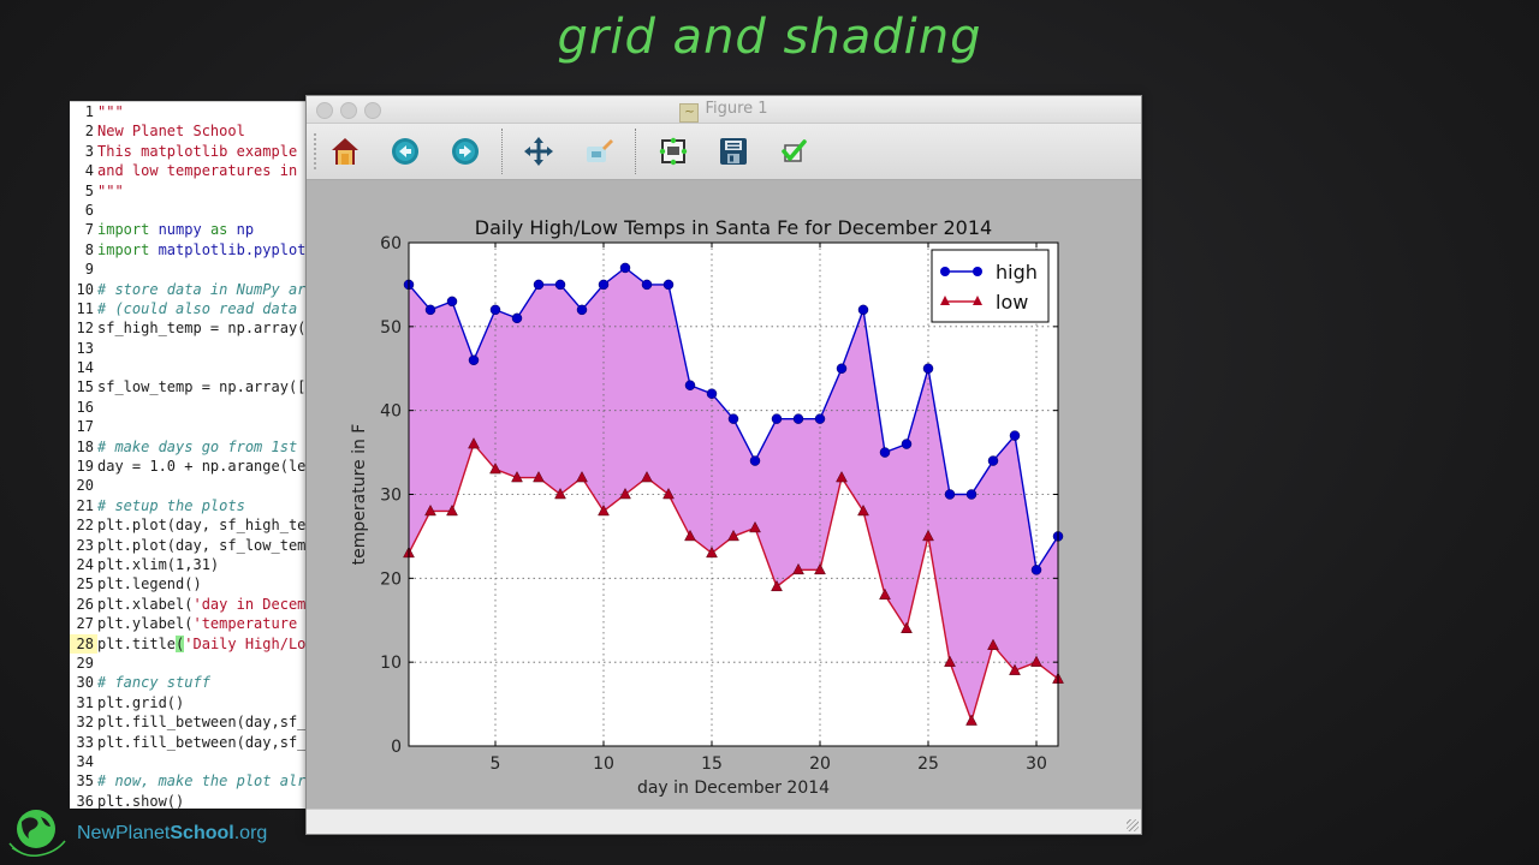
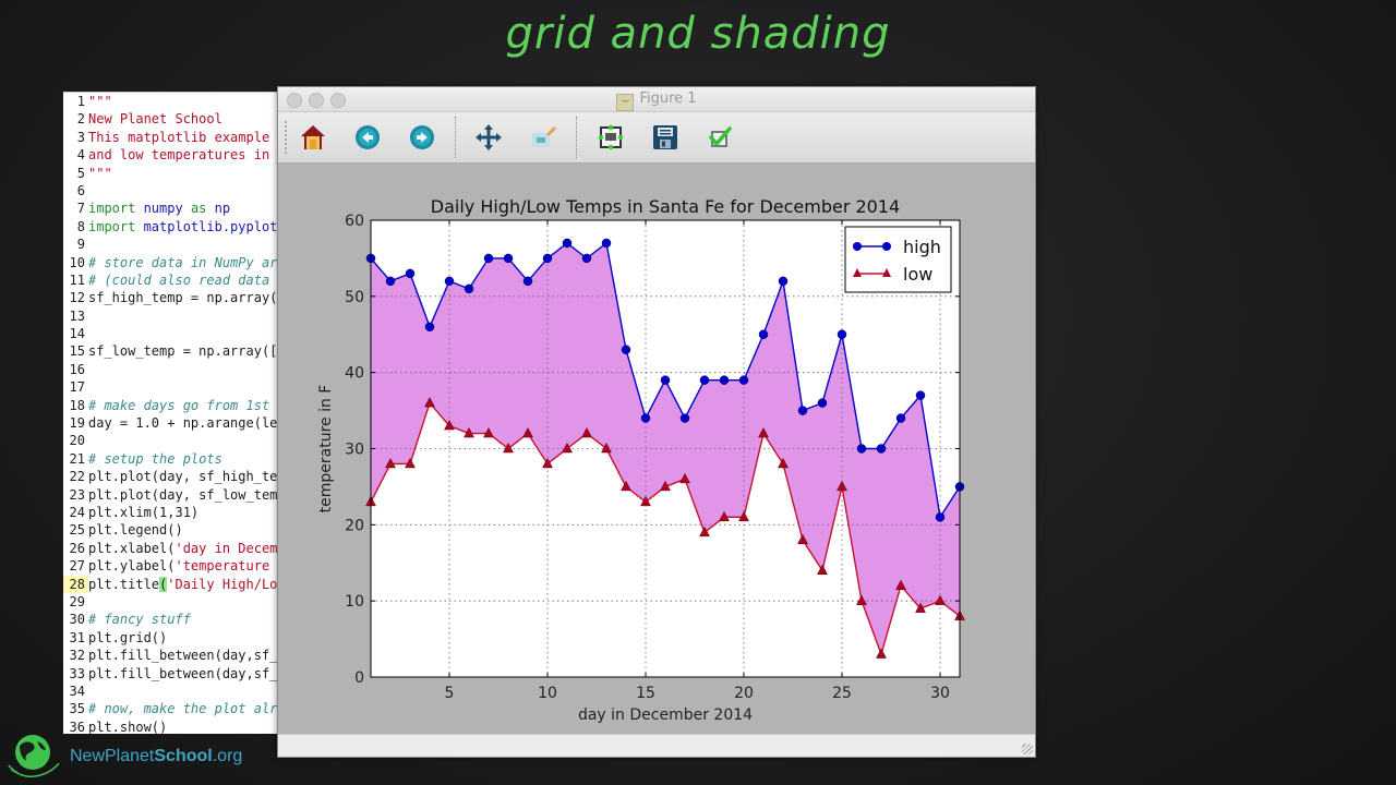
high/13: 55 -> 57
high/15: 42 -> 34
